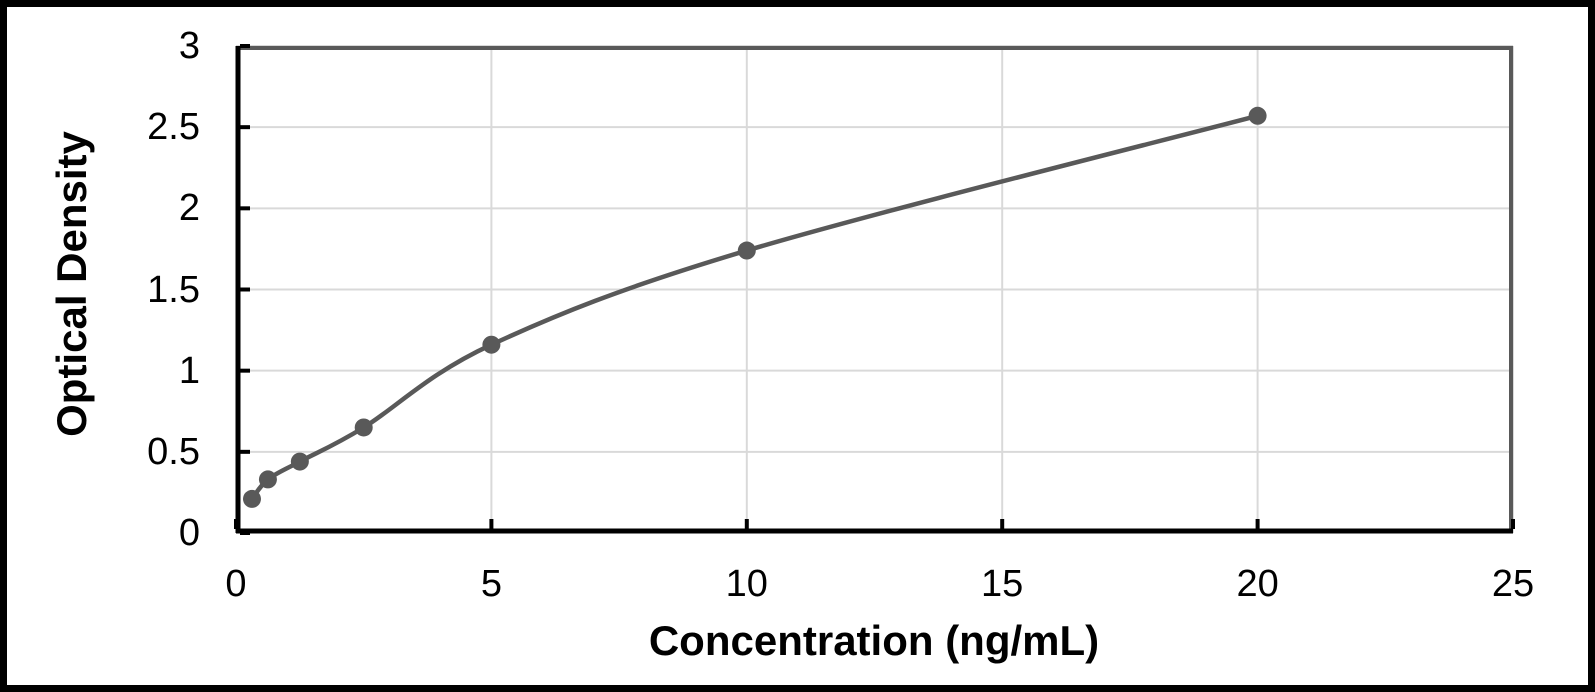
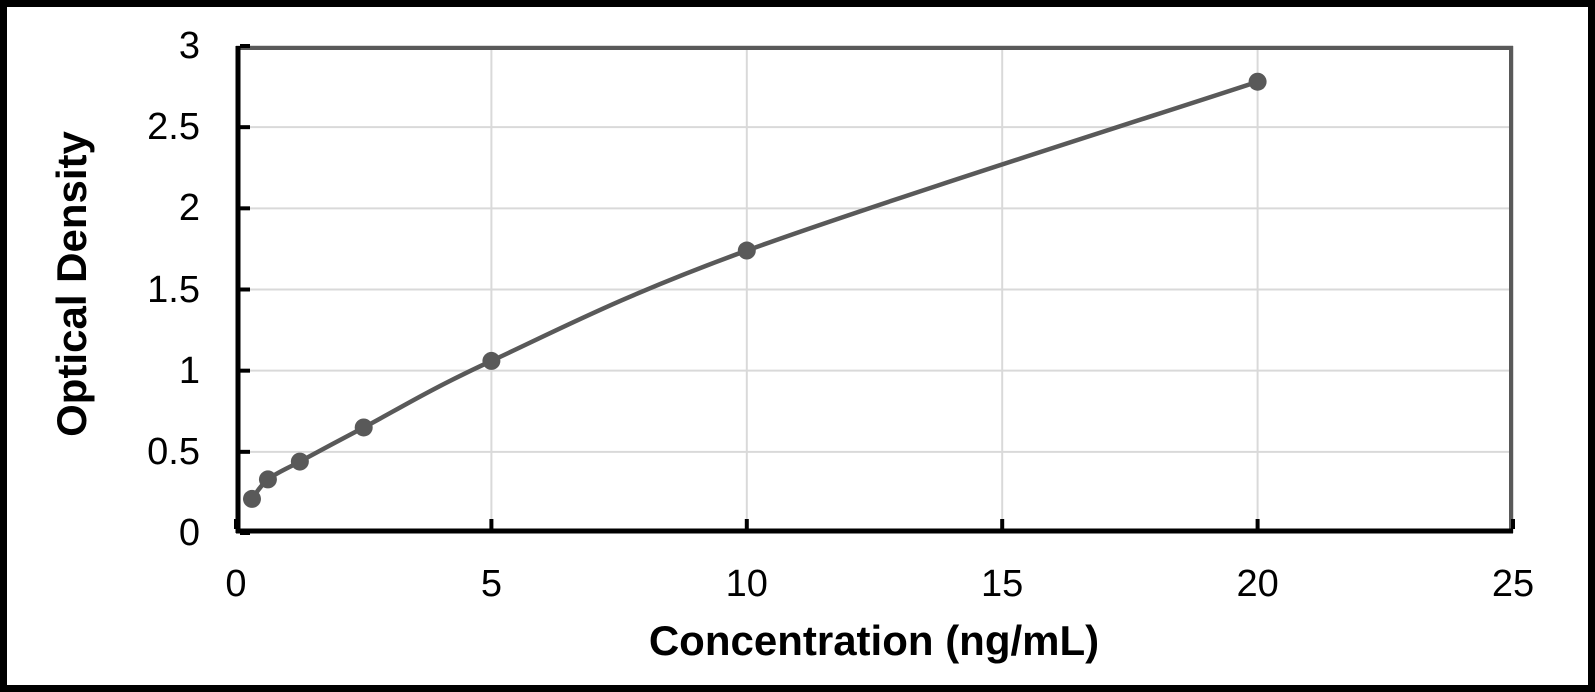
5: 1.16 -> 1.06
20: 2.57 -> 2.78
